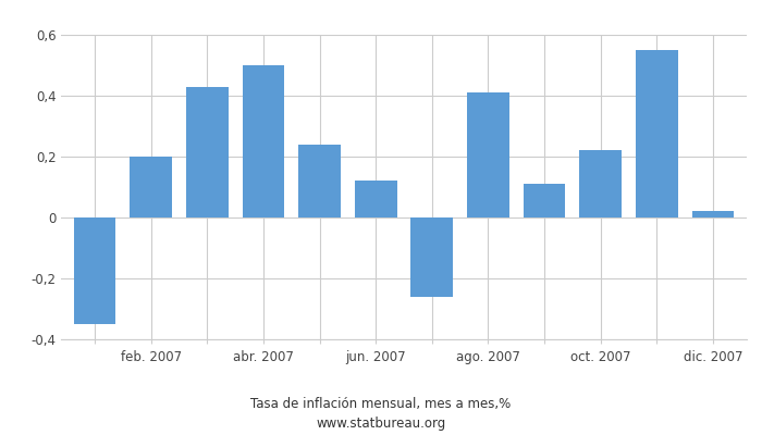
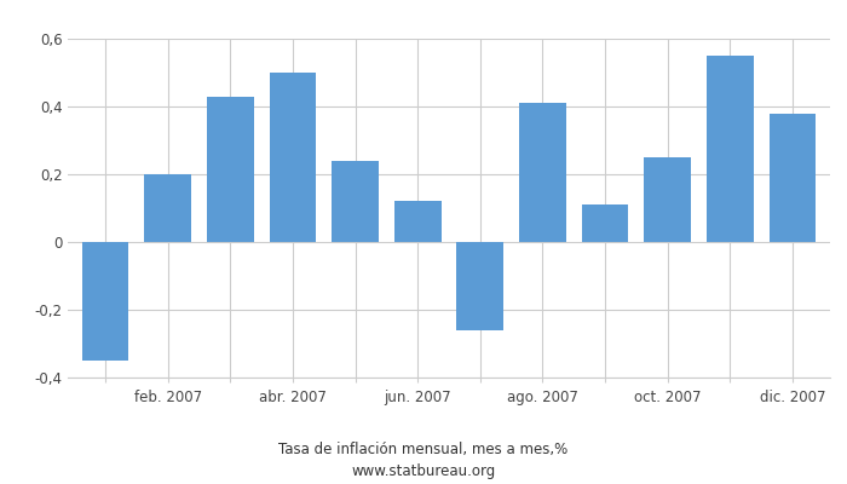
oct. 2007: 0,22 -> 0,25
dic. 2007: 0,02 -> 0,38
